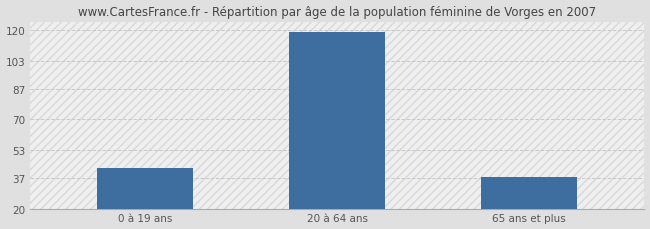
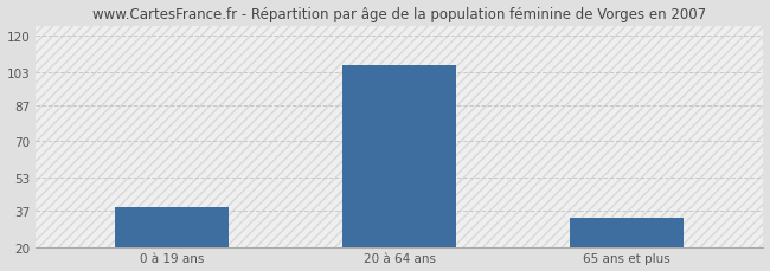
0 à 19 ans: 43 -> 39
20 à 64 ans: 119 -> 106
65 ans et plus: 38 -> 34
